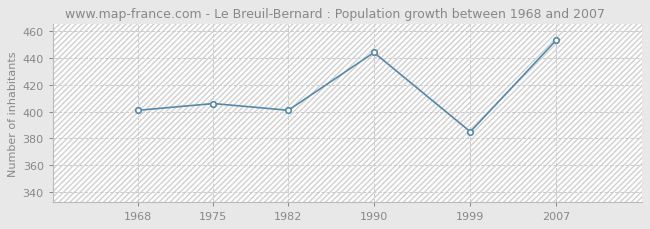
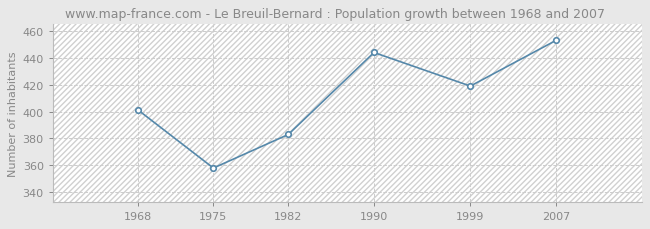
1975: 406 -> 358
1982: 401 -> 383
1999: 385 -> 419
